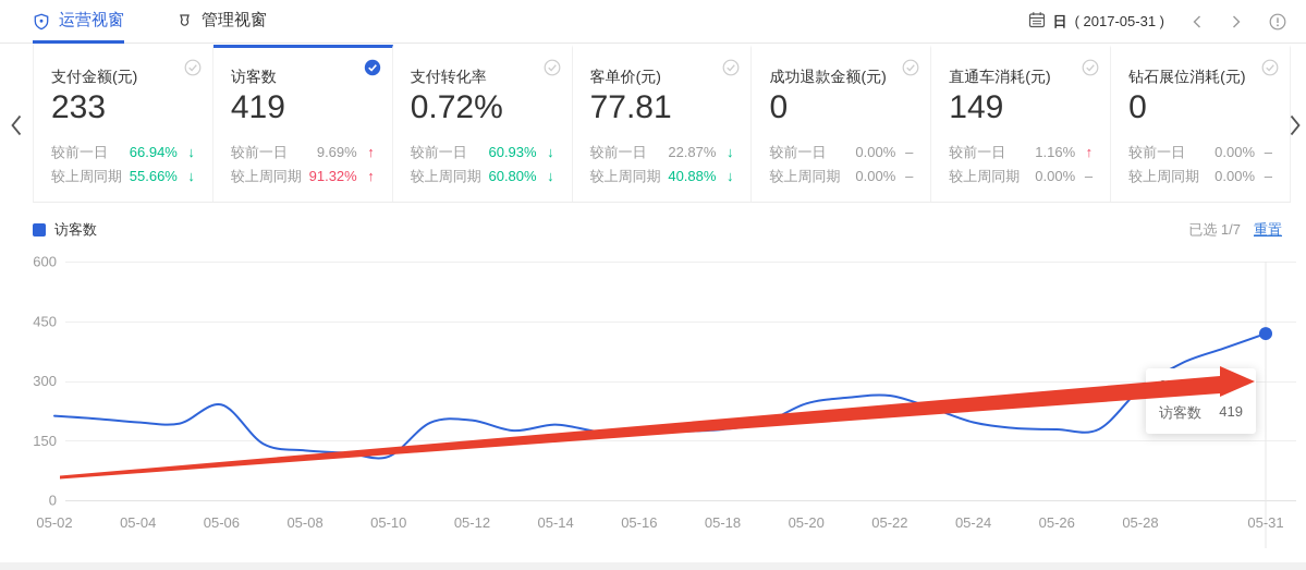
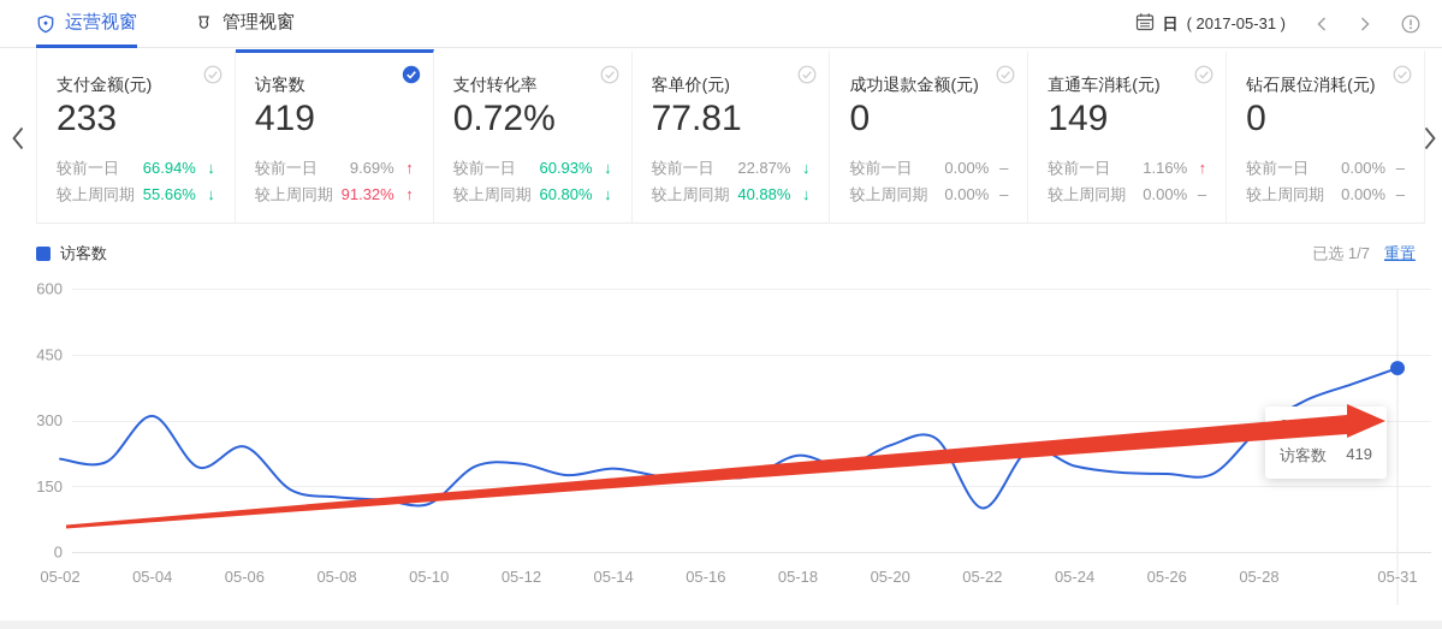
05-04: 200 -> 310
05-18: 180 -> 220
05-22: 260 -> 100
